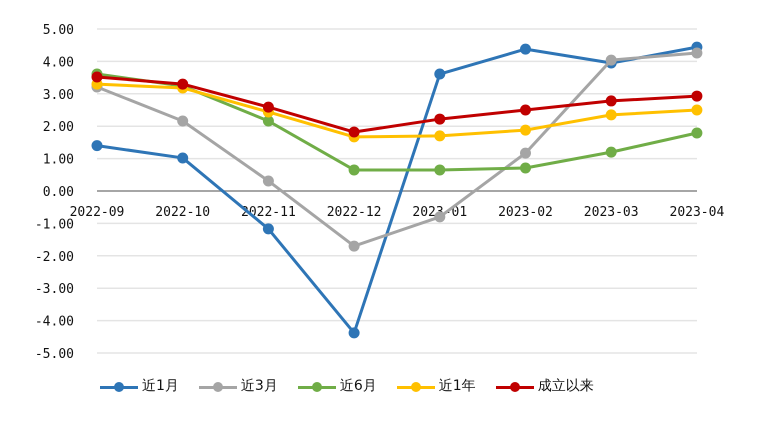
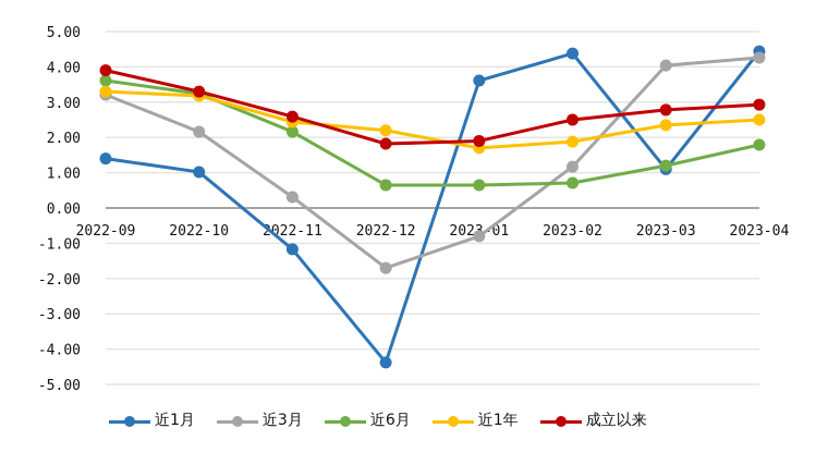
成立以来/2022-09: 3.5 -> 3.9
近1年/2022-12: 1.7 -> 2.2
成立以来/2023-01: 2.2 -> 1.9
近1月/2023-03: 4.0 -> 1.1
